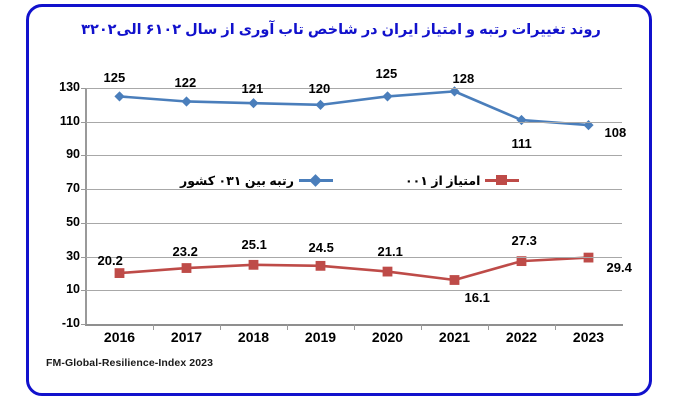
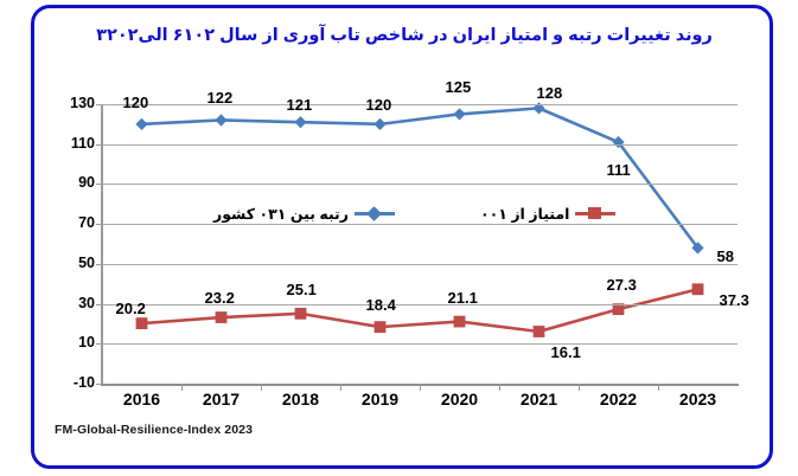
رتبه بین ۱۳۰ کشور/2016: 125 -> 120
امتیاز از ۱۰۰/2019: 24.5 -> 18.4
رتبه بین ۱۳۰ کشور/2023: 108 -> 58
امتیاز از ۱۰۰/2023: 29.4 -> 37.3
